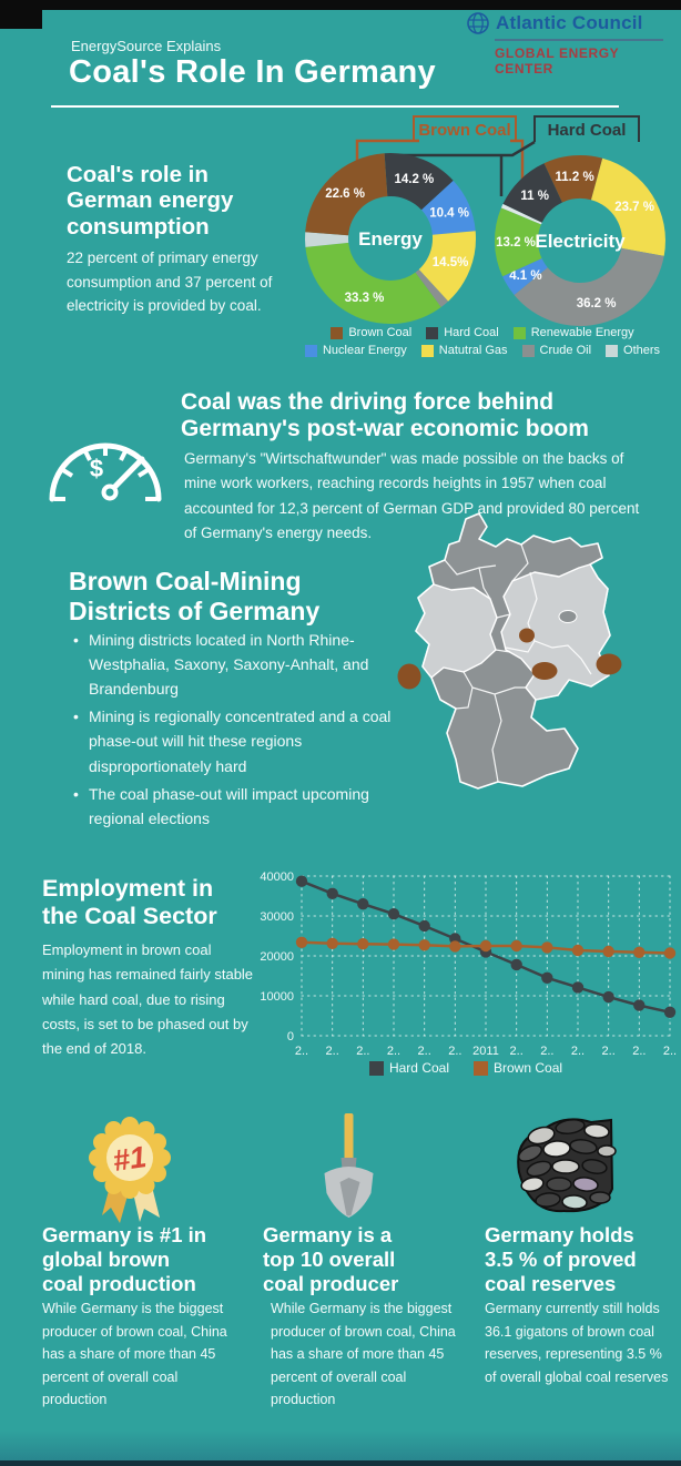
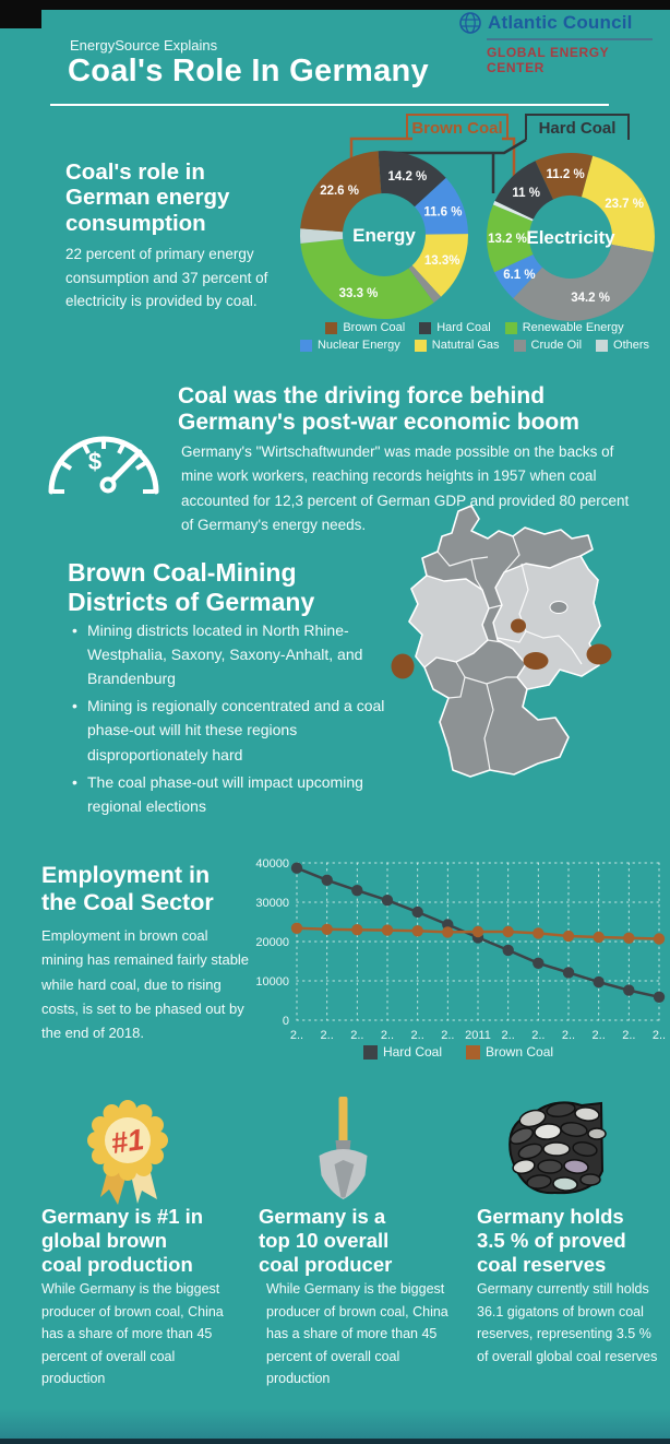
Energy/Nuclear Energy: 10.4 -> 11.6
Energy/Natutral Gas: 14.5% -> 13.3%
Electricity/Crude Oil: 36.2 -> 34.2
Electricity/Nuclear Energy: 4.1 -> 6.1
